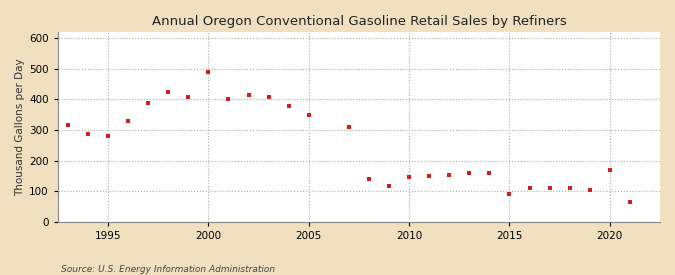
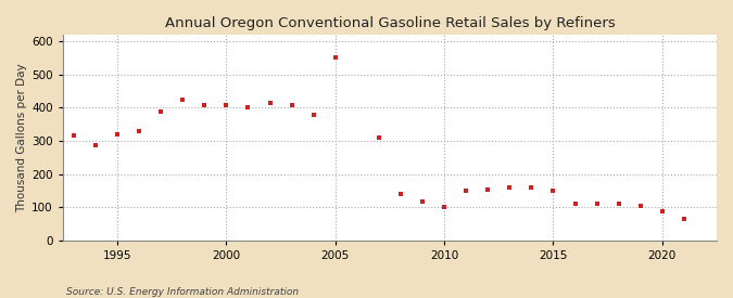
1995: 280 -> 320
2000: 490 -> 408
2005: 350 -> 550
2010: 145 -> 100
2015: 90 -> 148
2020: 170 -> 88
